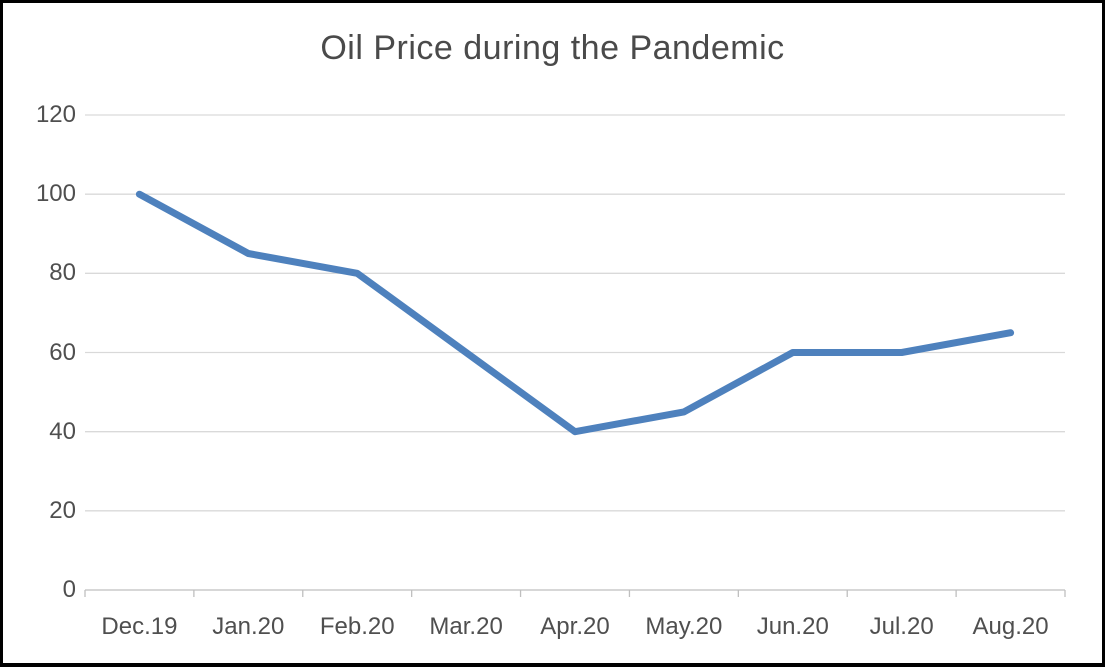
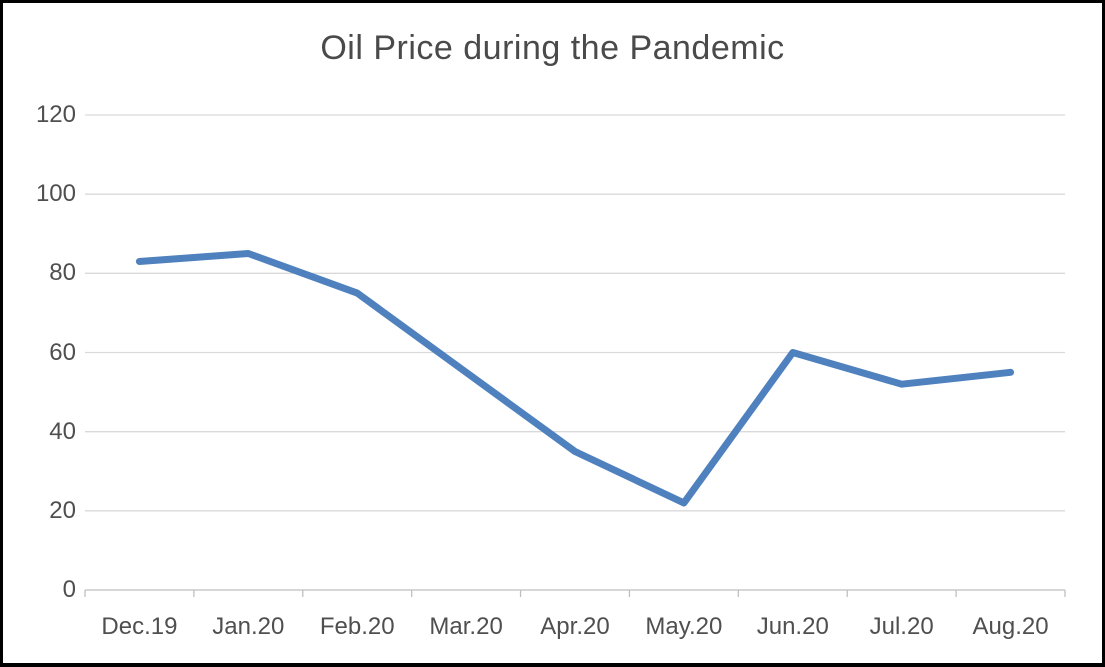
Dec.19: 100 -> 83
Feb.20: 80 -> 75
Mar.20: 60 -> 55
Apr.20: 40 -> 35
May.20: 45 -> 22
Jul.20: 60 -> 52
Aug.20: 65 -> 55
